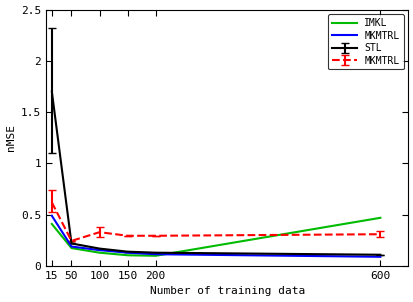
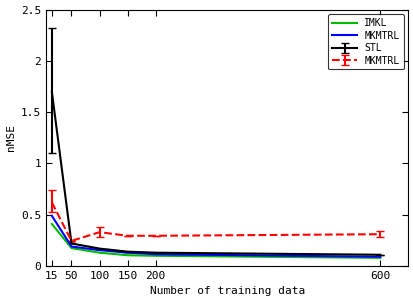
IMKL/600: 0.47 -> 0.08
